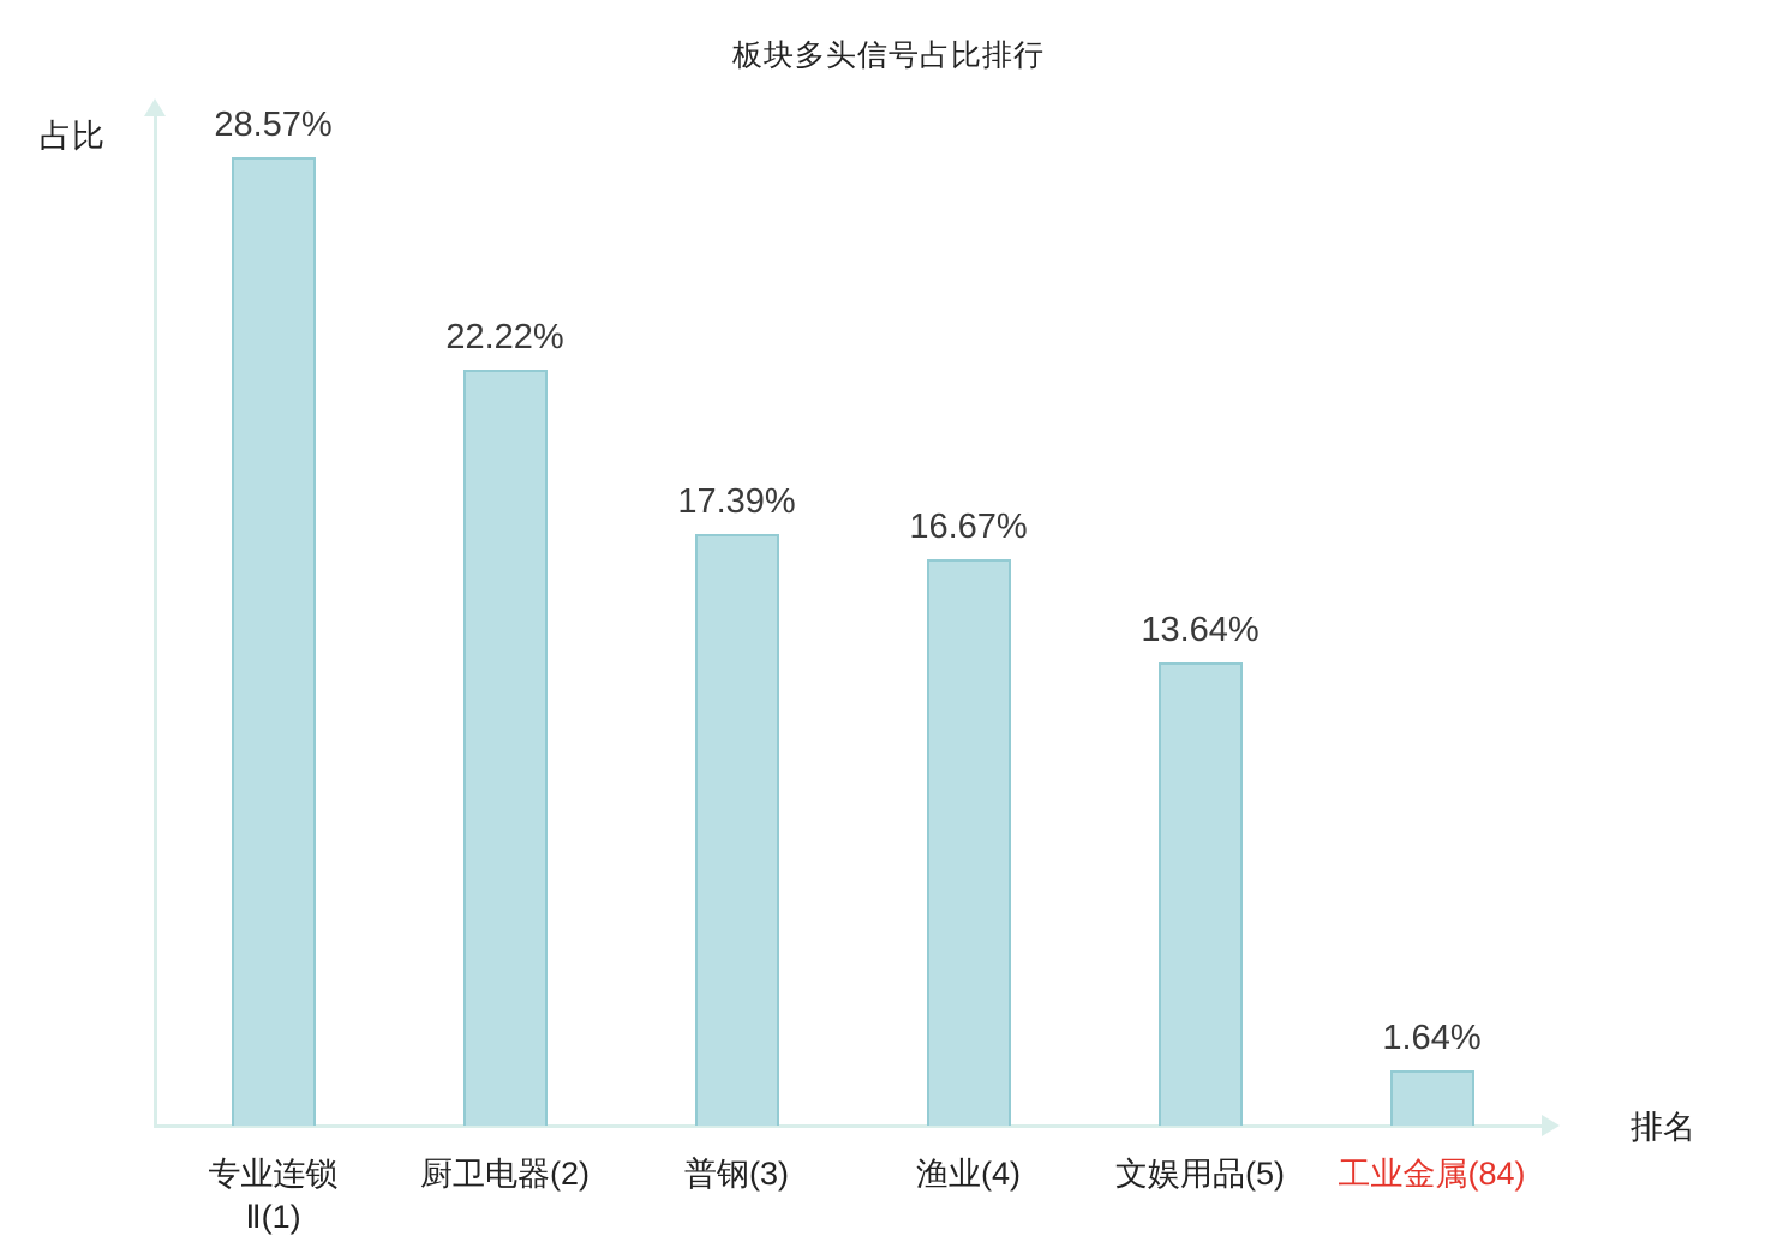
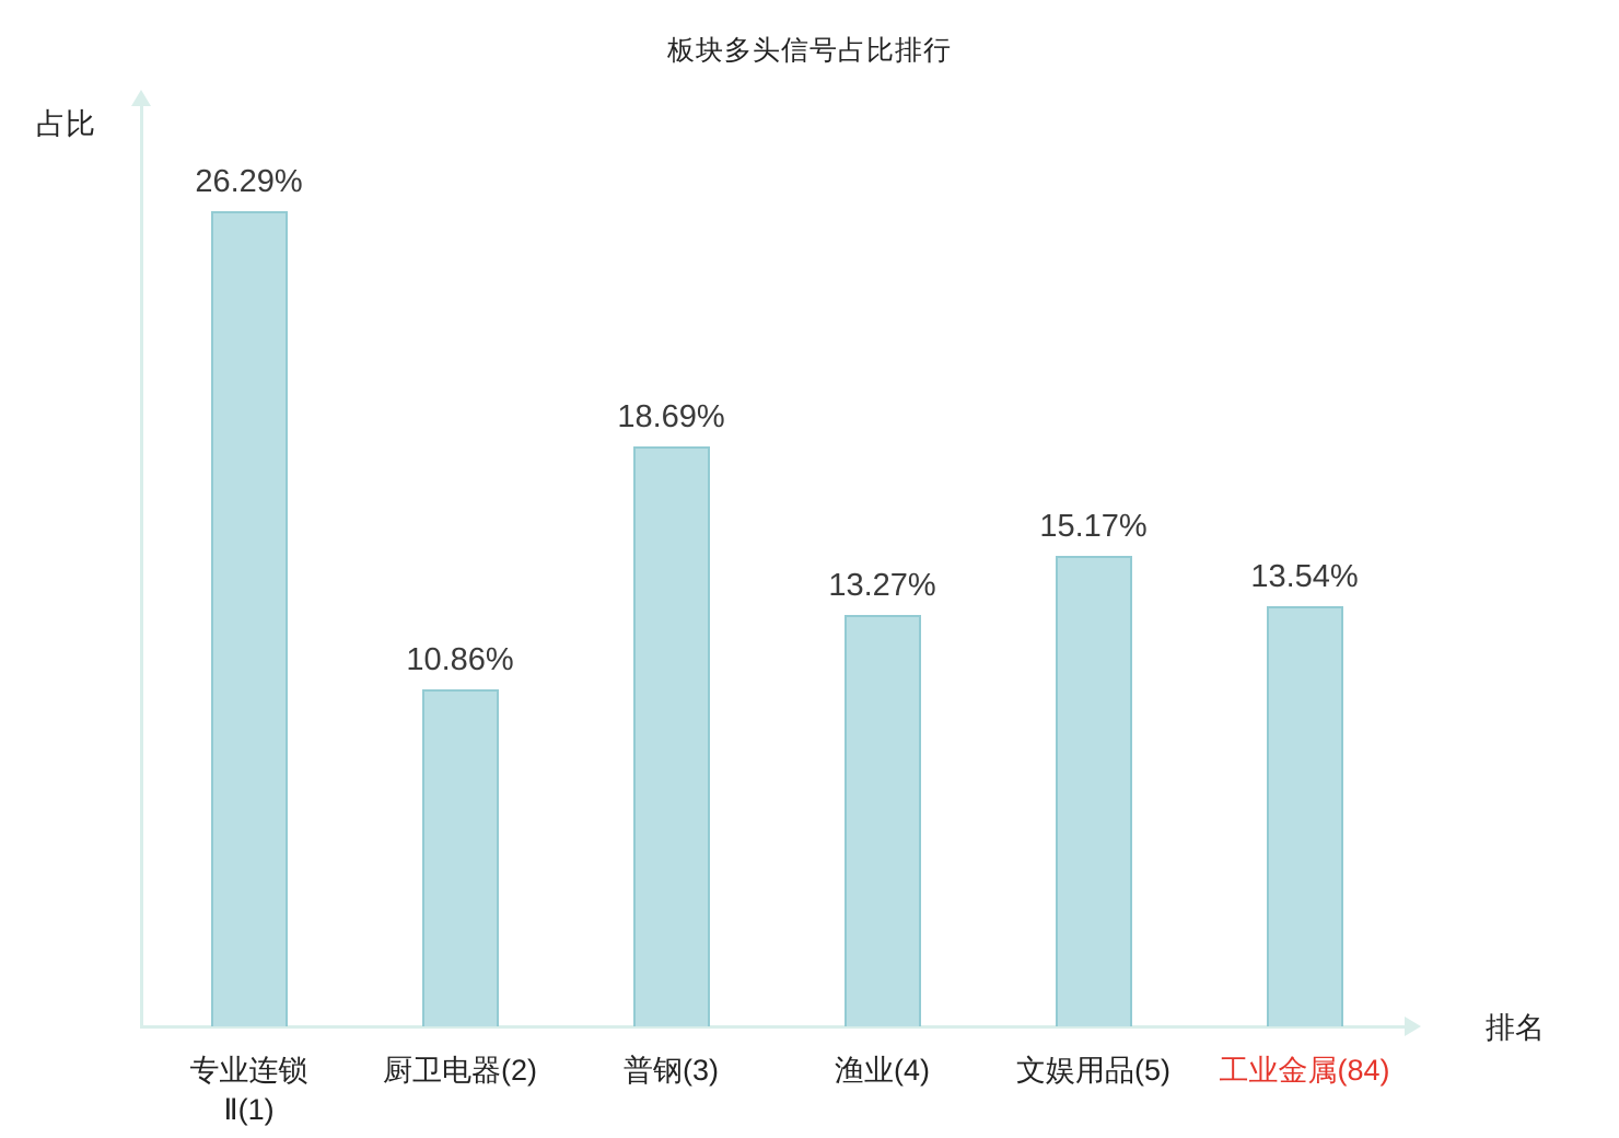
专业连锁 Ⅱ(1): 28.57% -> 26.29%
厨卫电器(2): 22.22% -> 10.86%
普钢(3): 17.39% -> 18.69%
渔业(4): 16.67% -> 13.27%
文娱用品(5): 13.64% -> 15.17%
工业金属(84): 1.64% -> 13.54%
